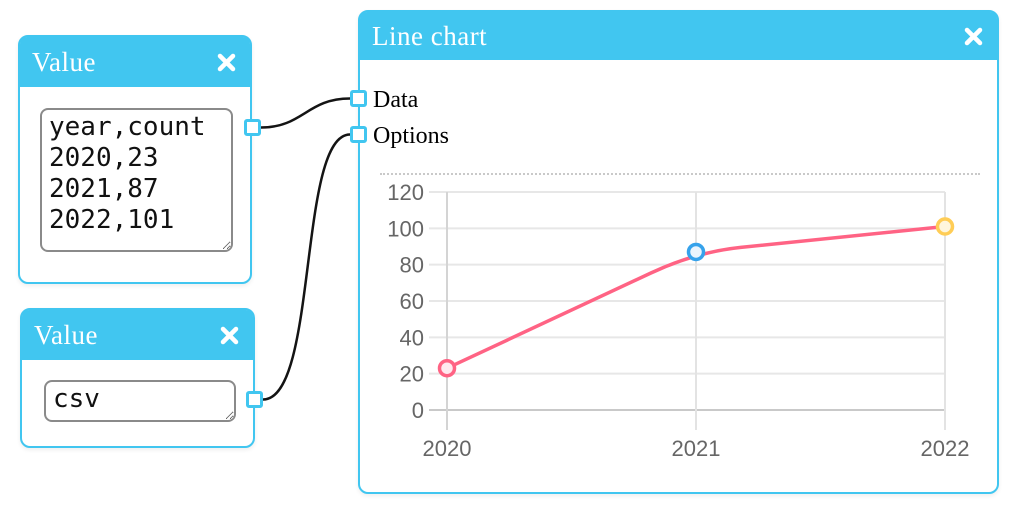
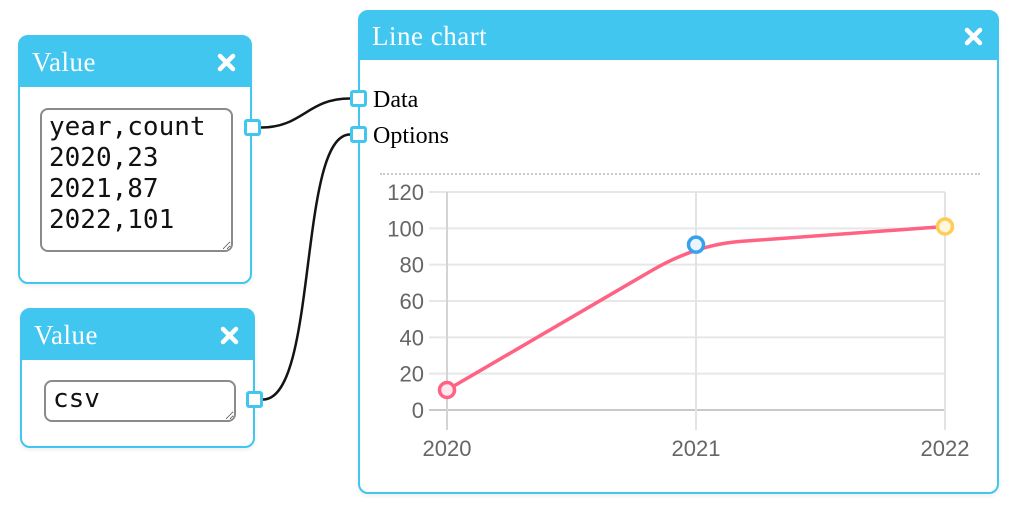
2020: 23 -> 11
2021: 87 -> 91
